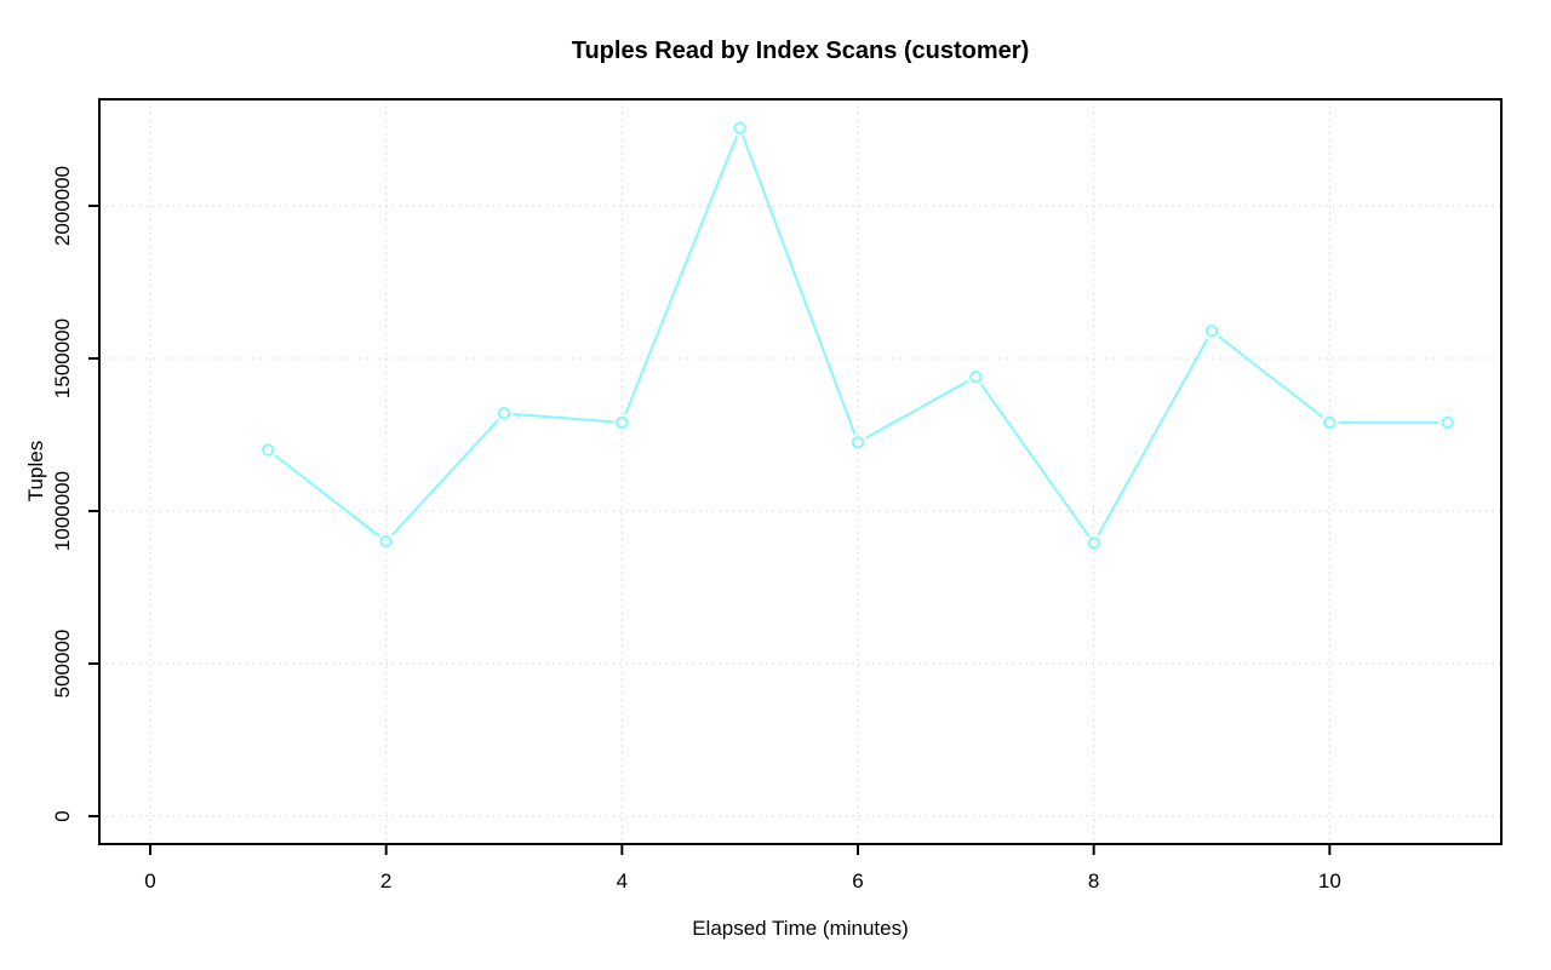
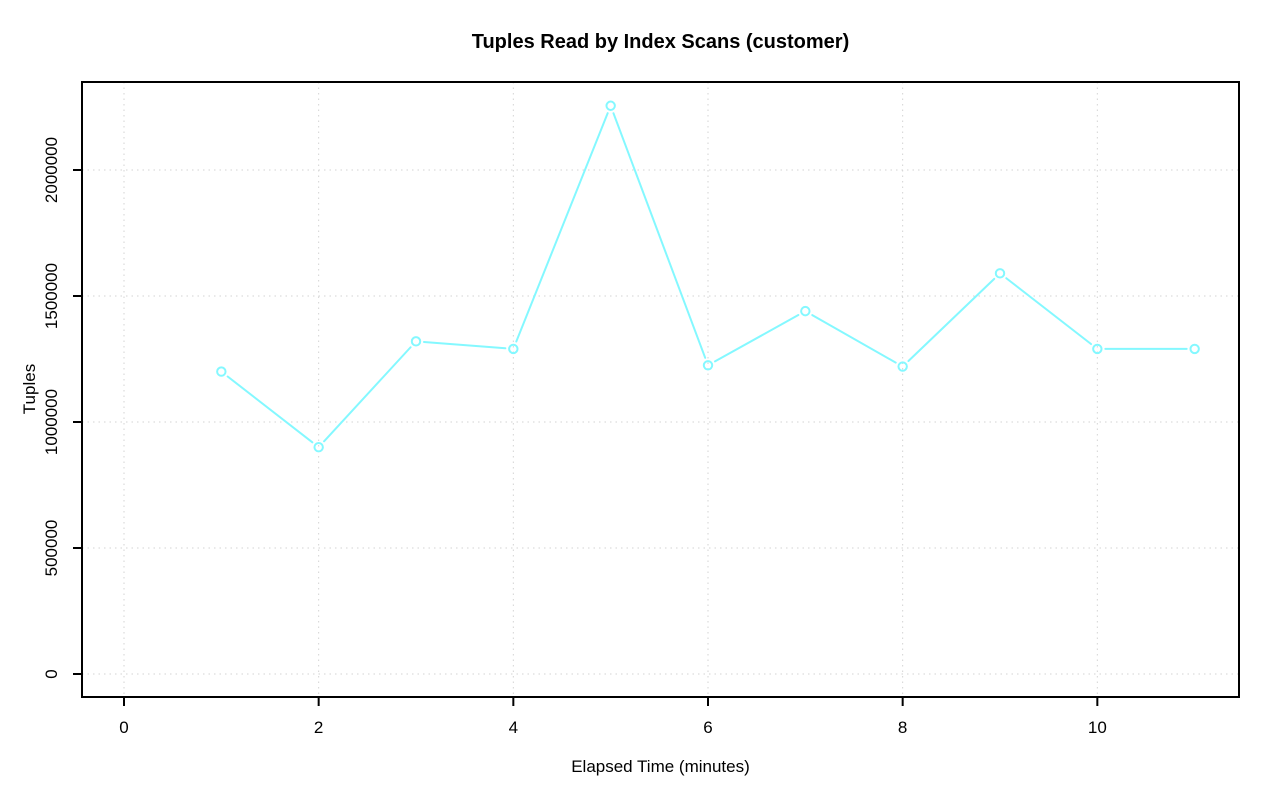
8: 900000 -> 1220000
